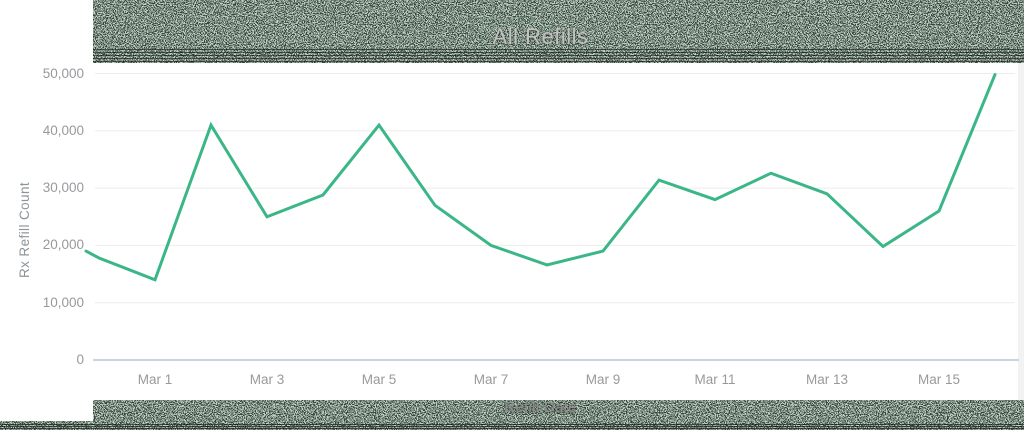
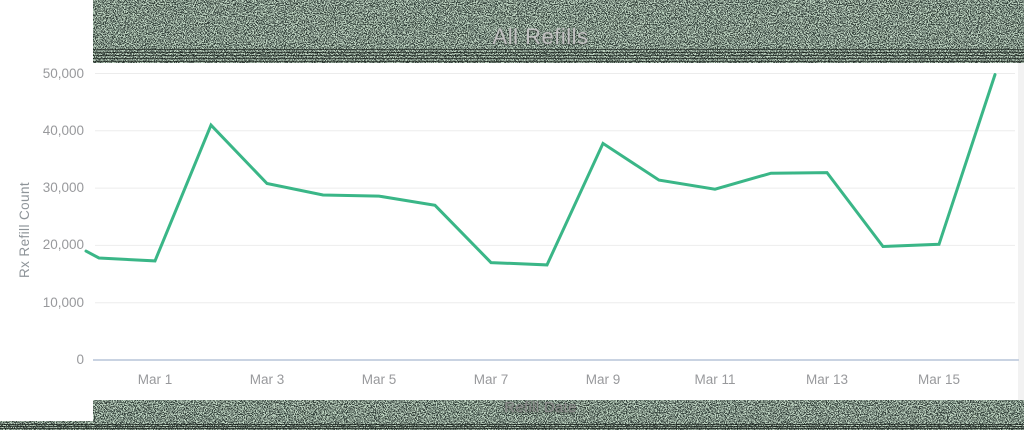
Mar 1: 14000 -> 17000
Mar 3: 25000 -> 31000
Mar 5: 41000 -> 29000
Mar 7: 20000 -> 17000
Mar 9: 19000 -> 38000
Mar 11: 28000 -> 30000
Mar 13: 29000 -> 33000
Mar 15: 26000 -> 20000
